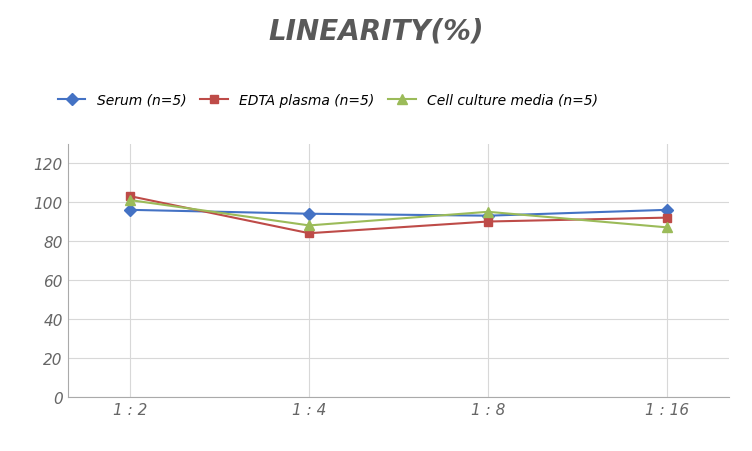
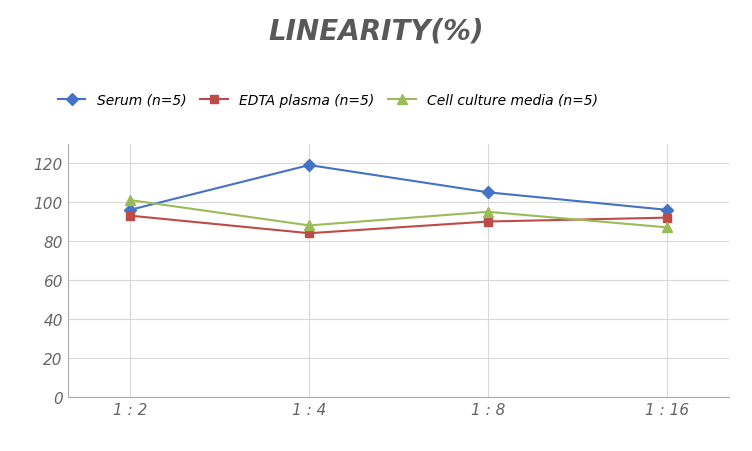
EDTA plasma (n=5)/1 : 2: 103 -> 93
Serum (n=5)/1 : 4: 94 -> 119
Serum (n=5)/1 : 8: 93 -> 105
